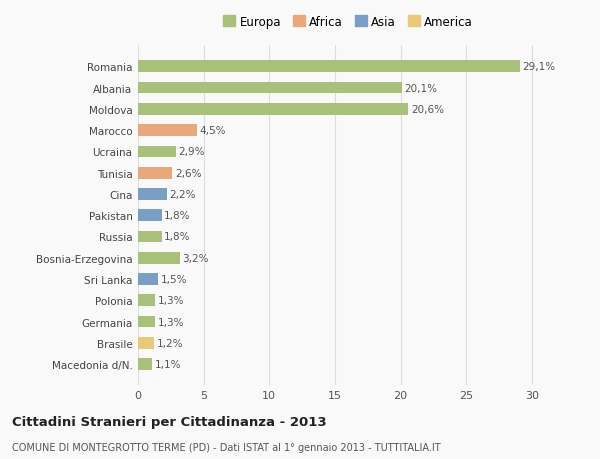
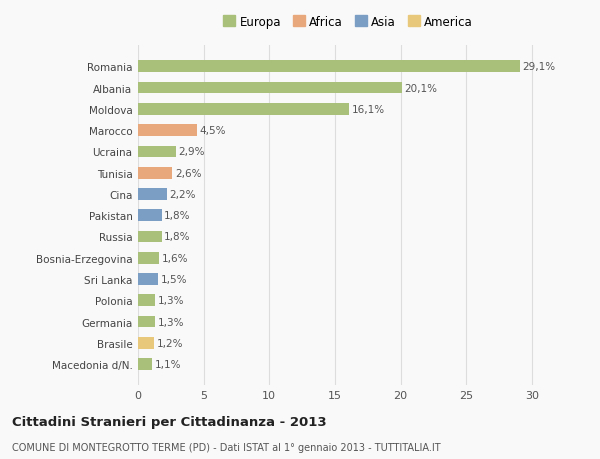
Moldova: 20,6% -> 16,1%
Bosnia-Erzegovina: 3,2% -> 1,6%
